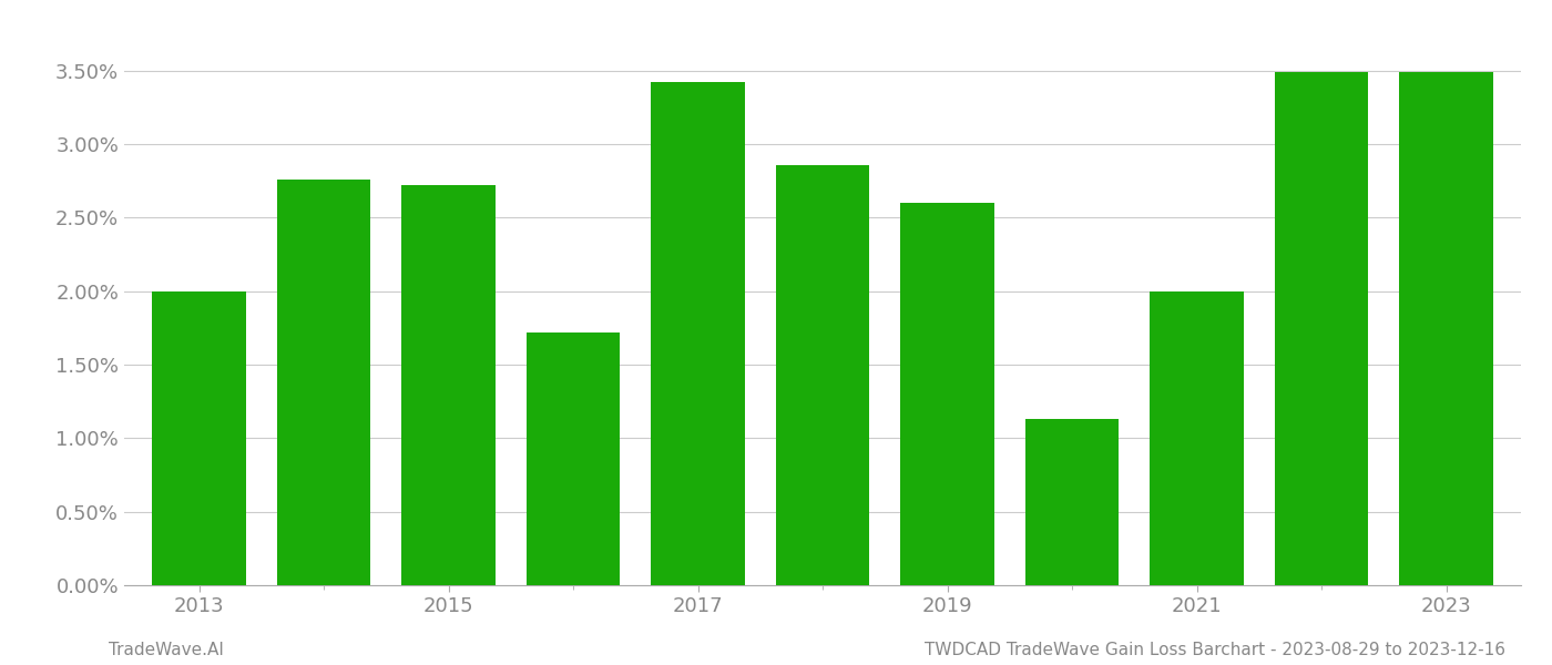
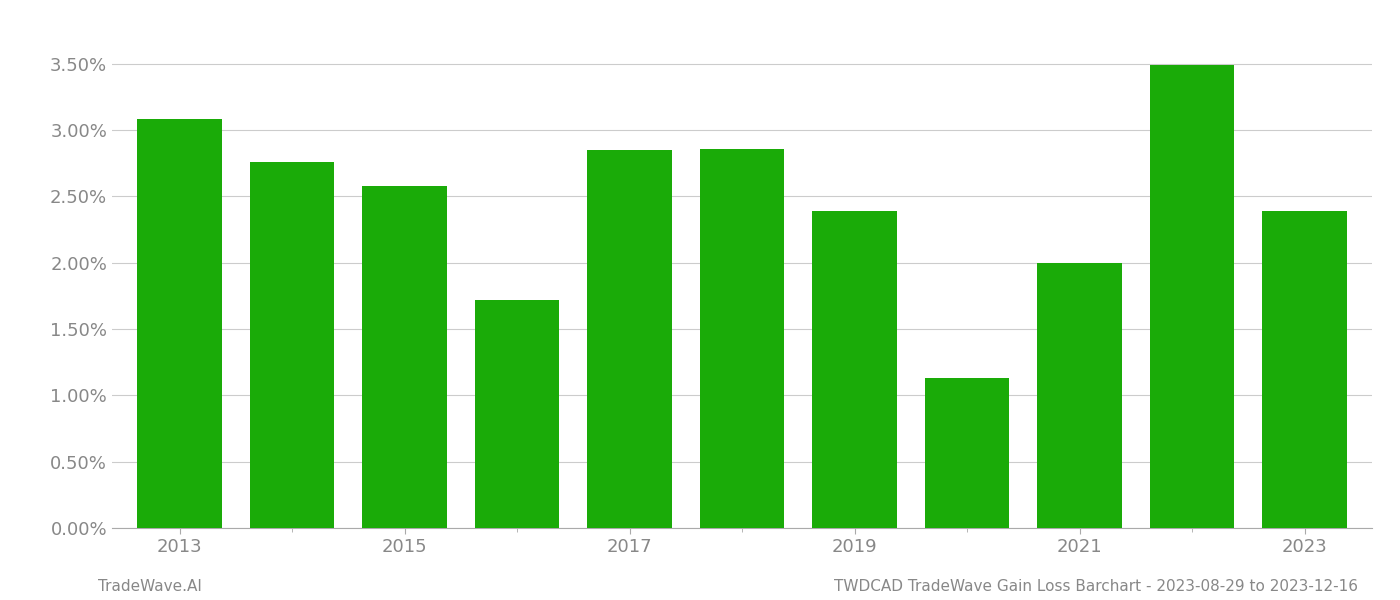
2013: 2.00% -> 3.08%
2015: 2.72% -> 2.58%
2017: 3.42% -> 2.85%
2019: 2.60% -> 2.39%
2023: 3.49% -> 2.39%
